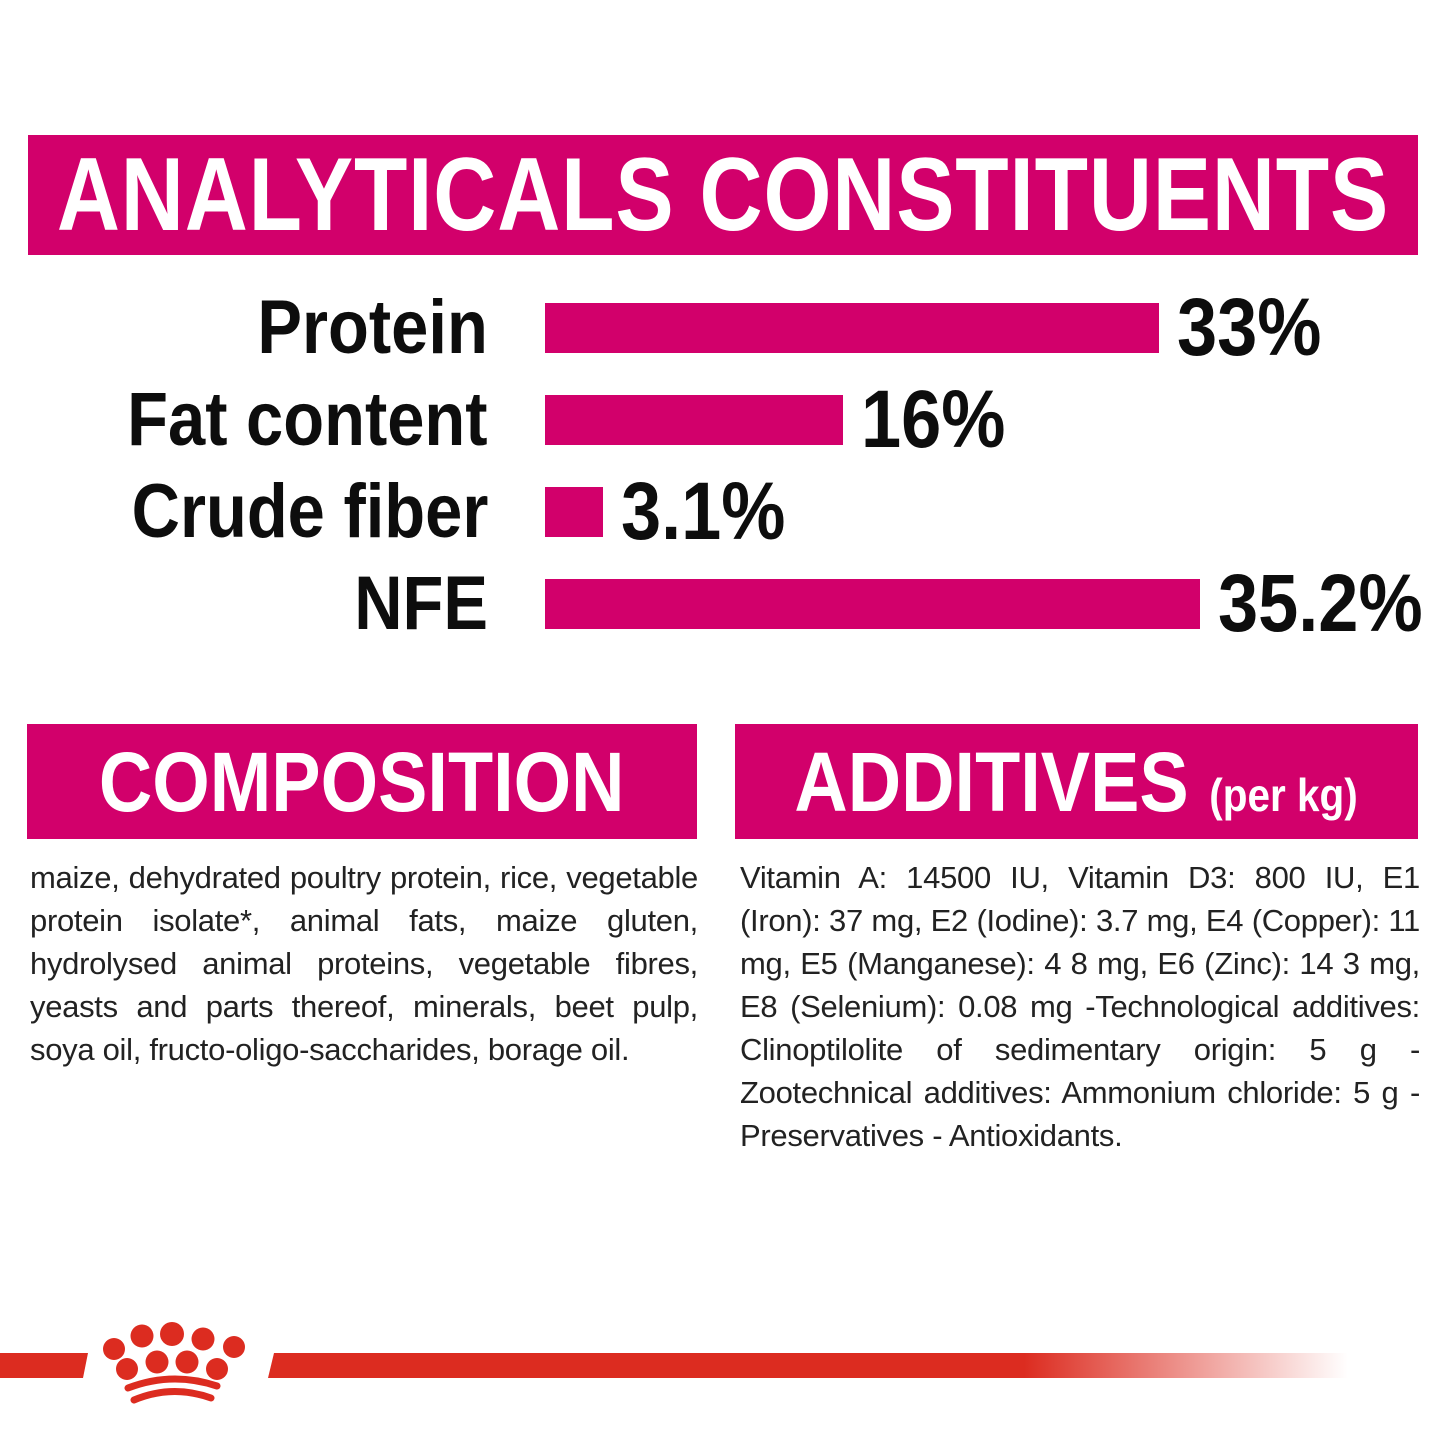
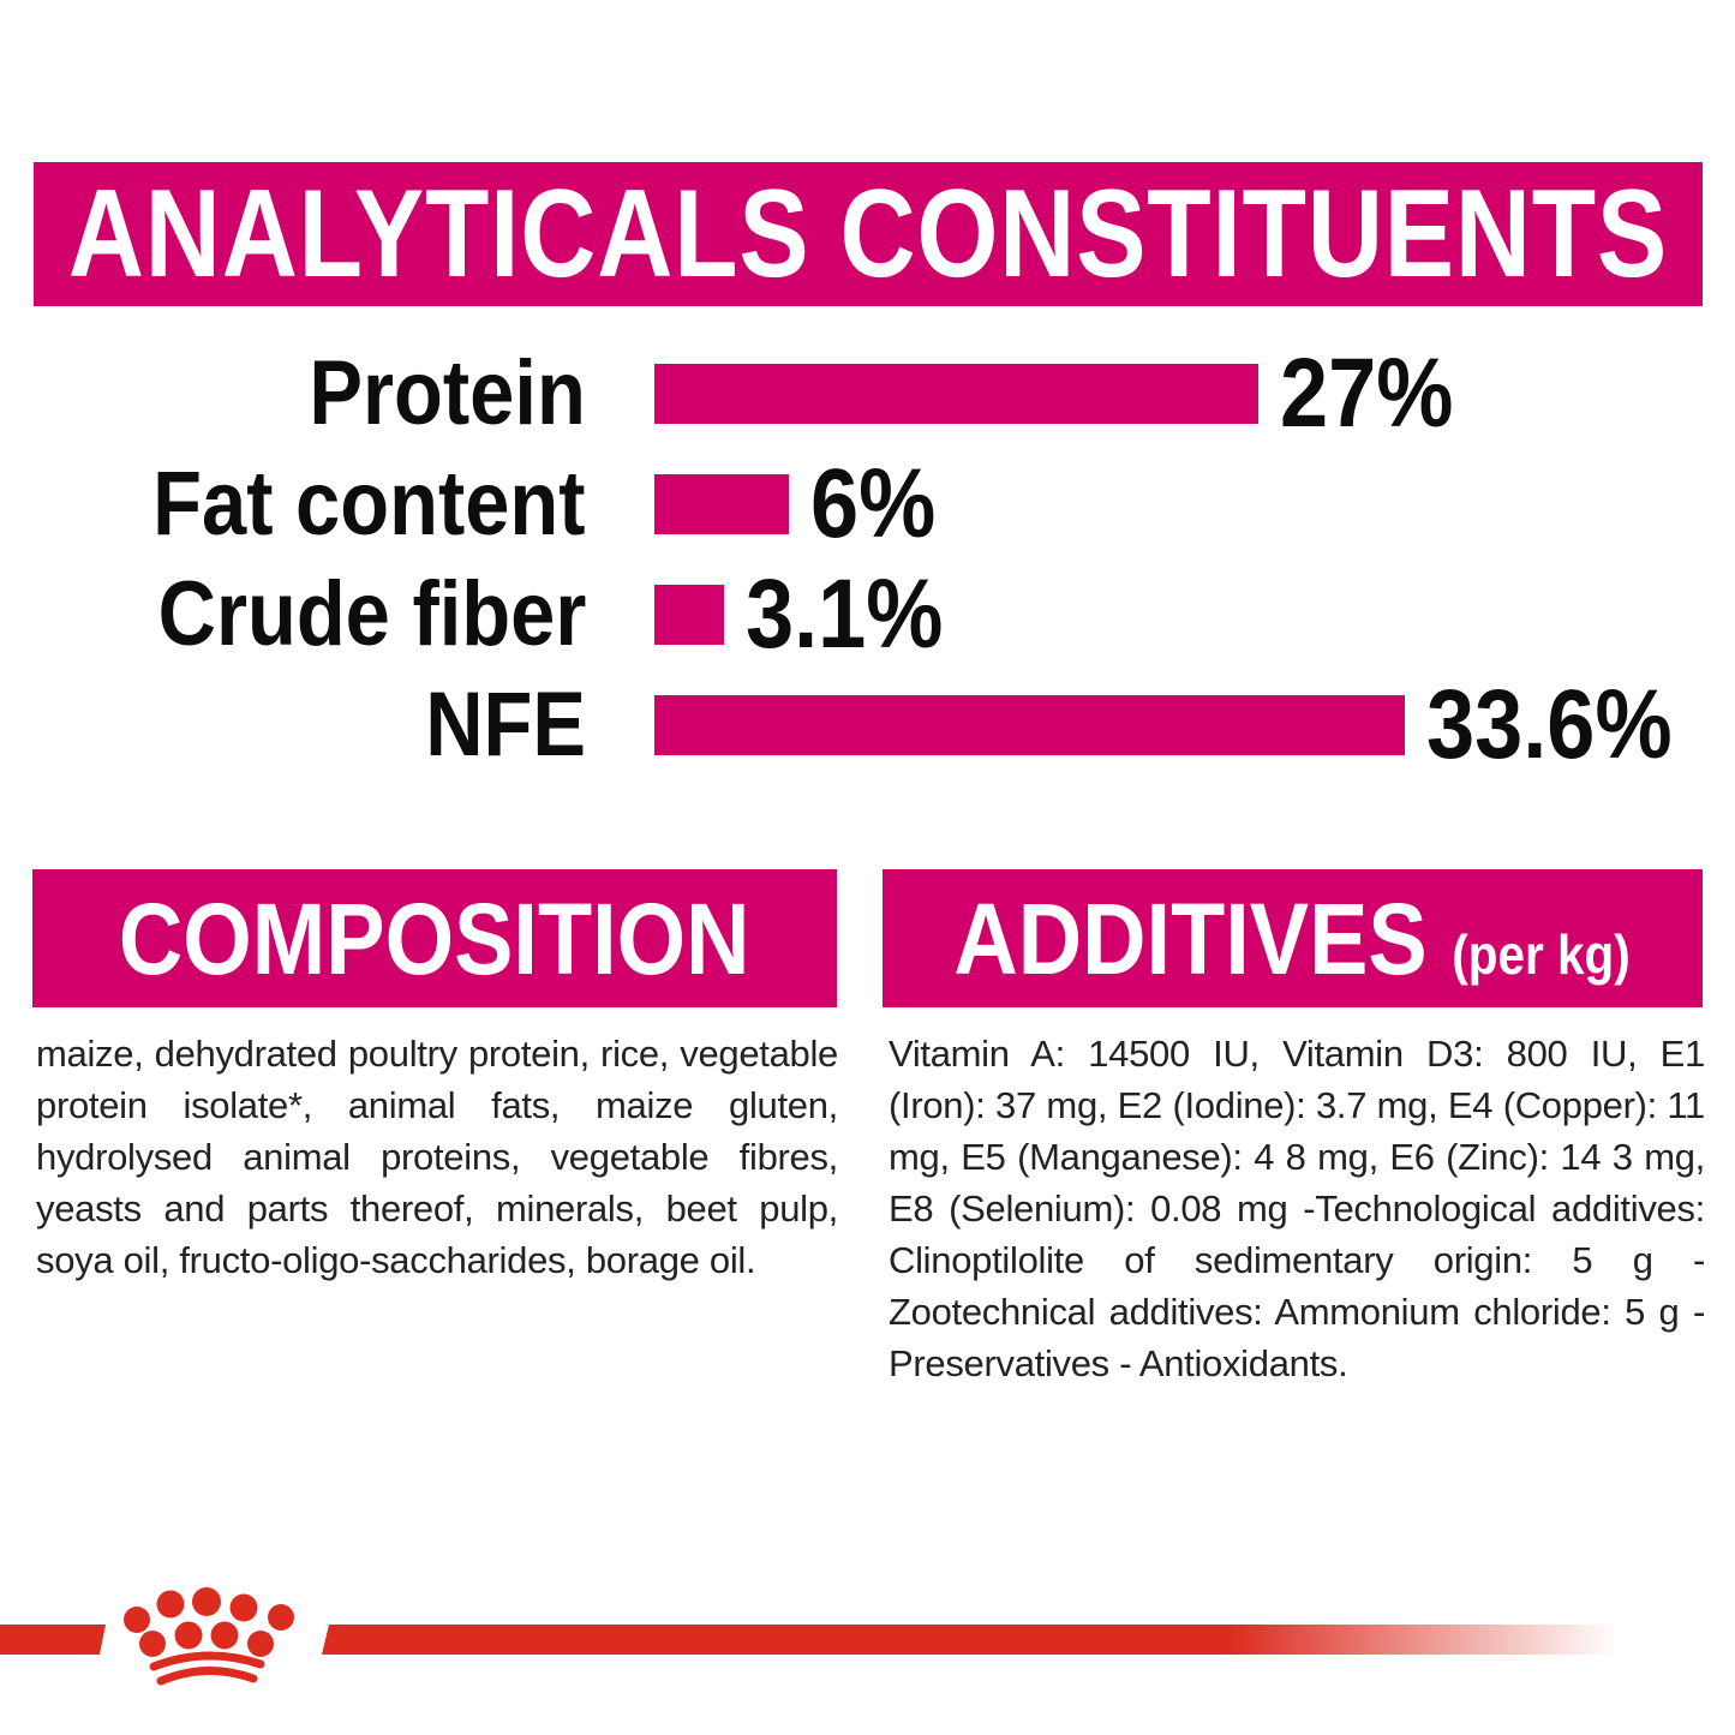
Protein: 33% -> 27%
Fat content: 16% -> 6%
NFE: 35.2% -> 33.6%
